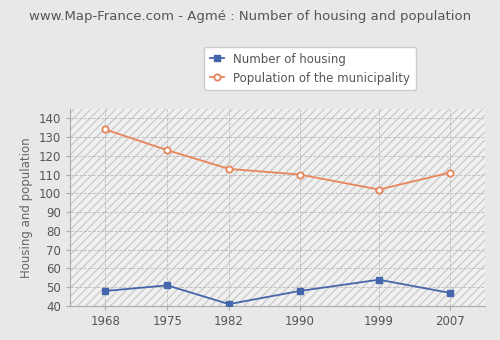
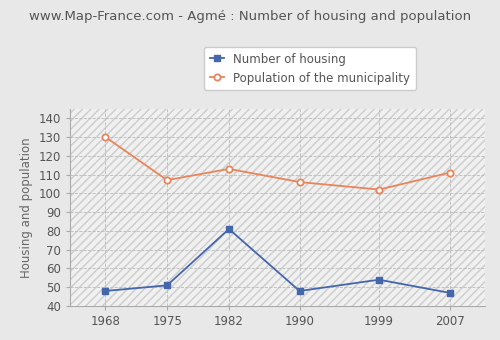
Population of the municipality/1968: 134 -> 130
Population of the municipality/1975: 123 -> 107
Number of housing/1982: 41 -> 81
Population of the municipality/1990: 110 -> 106
